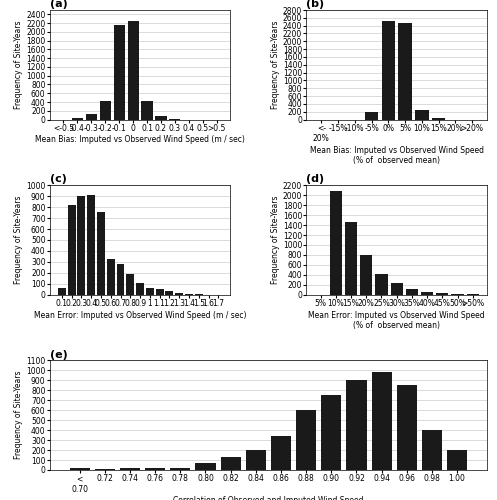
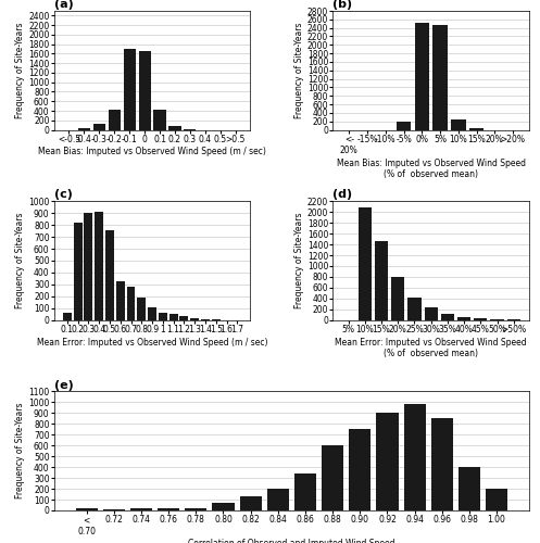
(a)/-0.1: 2150 -> 1700
(a)/0: 2250 -> 1650
